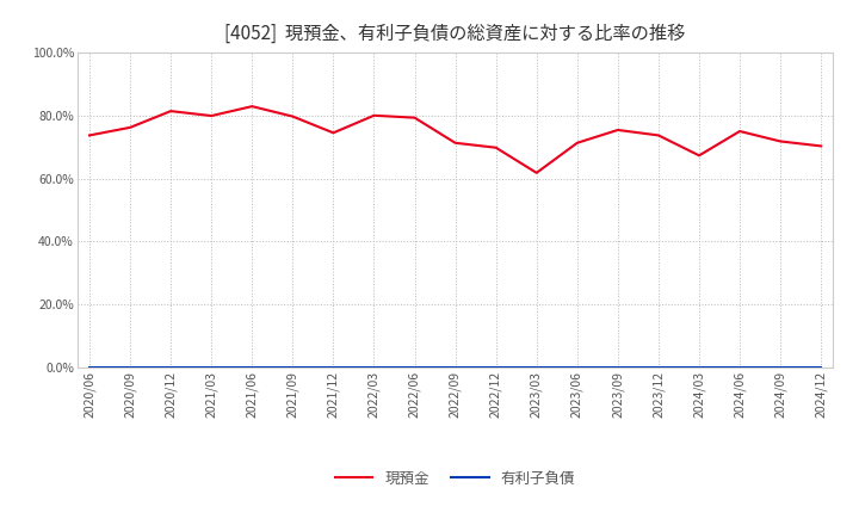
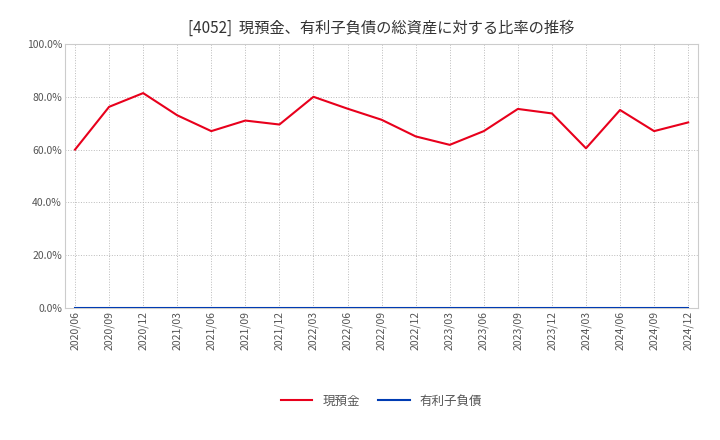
現預金/2020/06: 73.7% -> 60.0%
現預金/2021/03: 79.9% -> 73.0%
現預金/2021/06: 82.9% -> 67.0%
現預金/2021/09: 79.7% -> 71.0%
現預金/2021/12: 74.5% -> 69.5%
現預金/2022/06: 79.3% -> 75.5%
現預金/2022/12: 69.8% -> 65.0%
現預金/2023/06: 71.3% -> 67.0%
現預金/2024/03: 67.3% -> 60.5%
現預金/2024/09: 71.8% -> 67.0%
